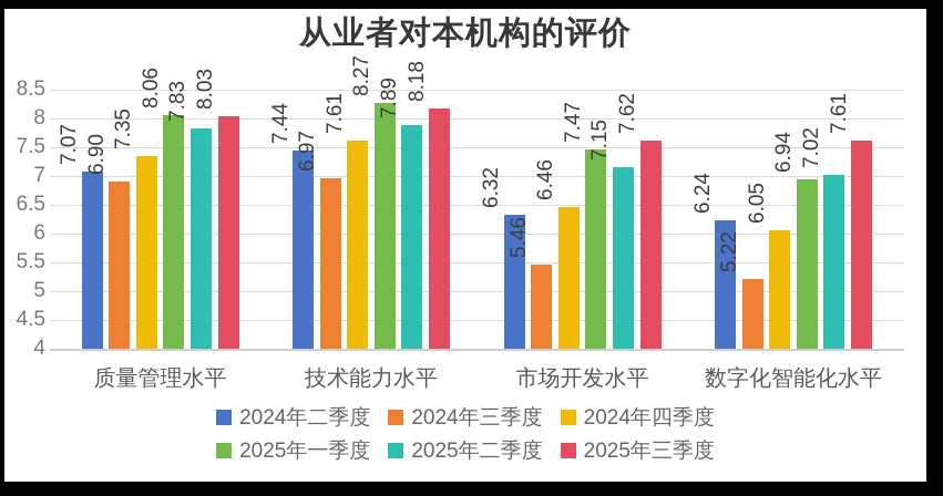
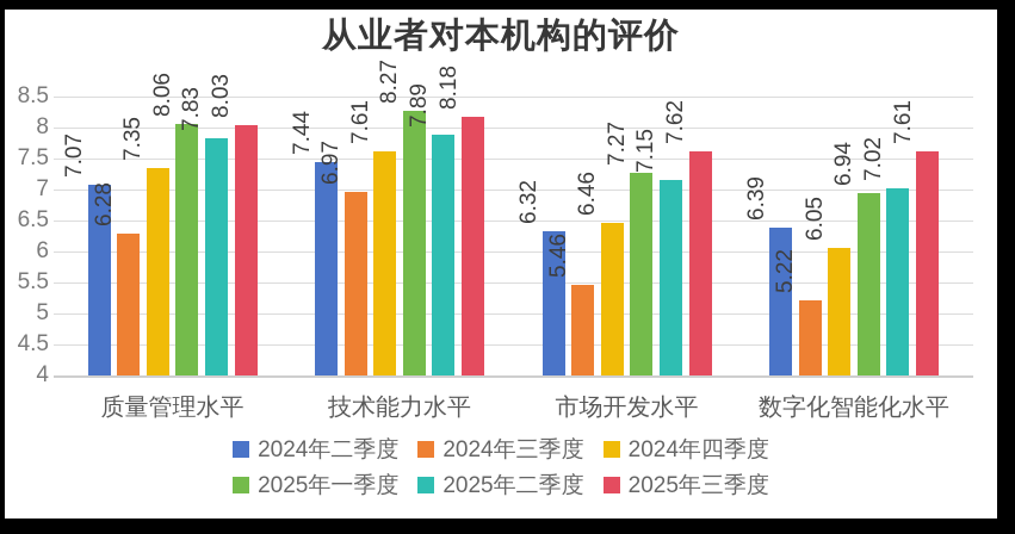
2024年三季度/质量管理水平: 6.90 -> 6.28
2025年一季度/市场开发水平: 7.47 -> 7.27
2024年二季度/数字化智能化水平: 6.24 -> 6.39
